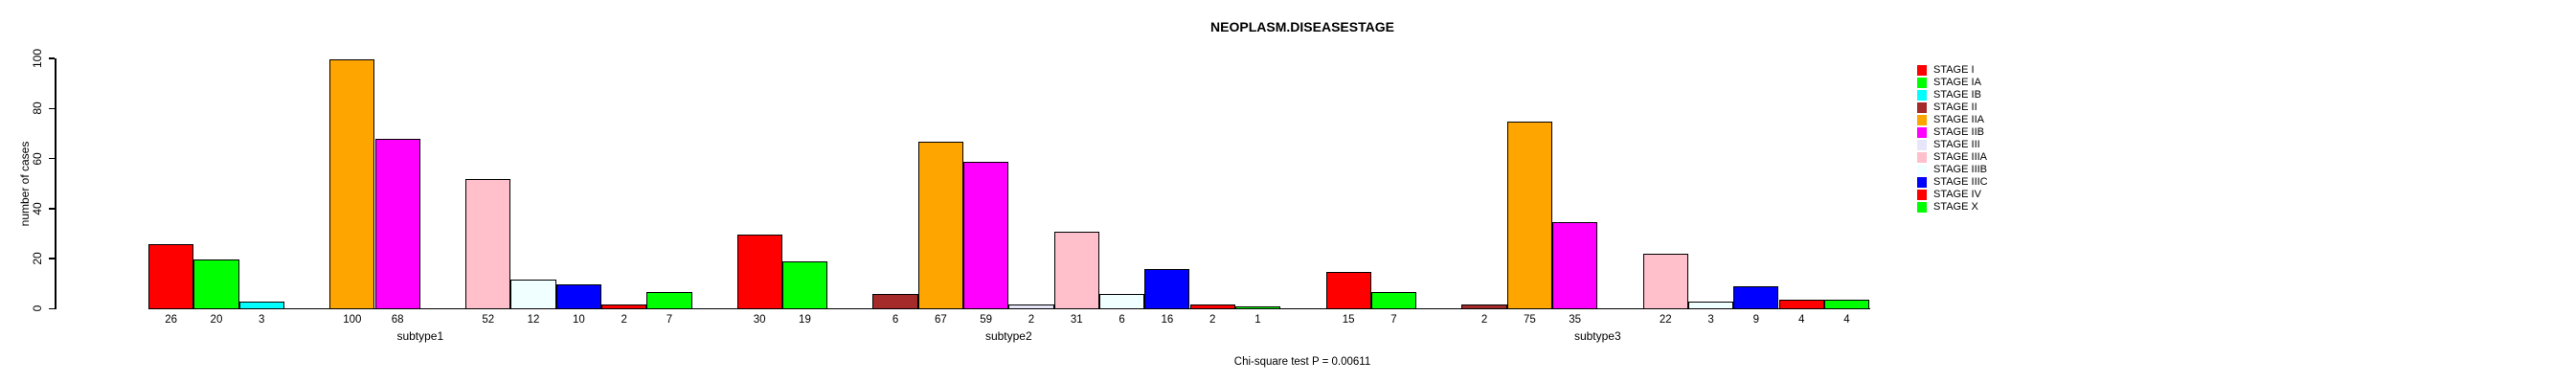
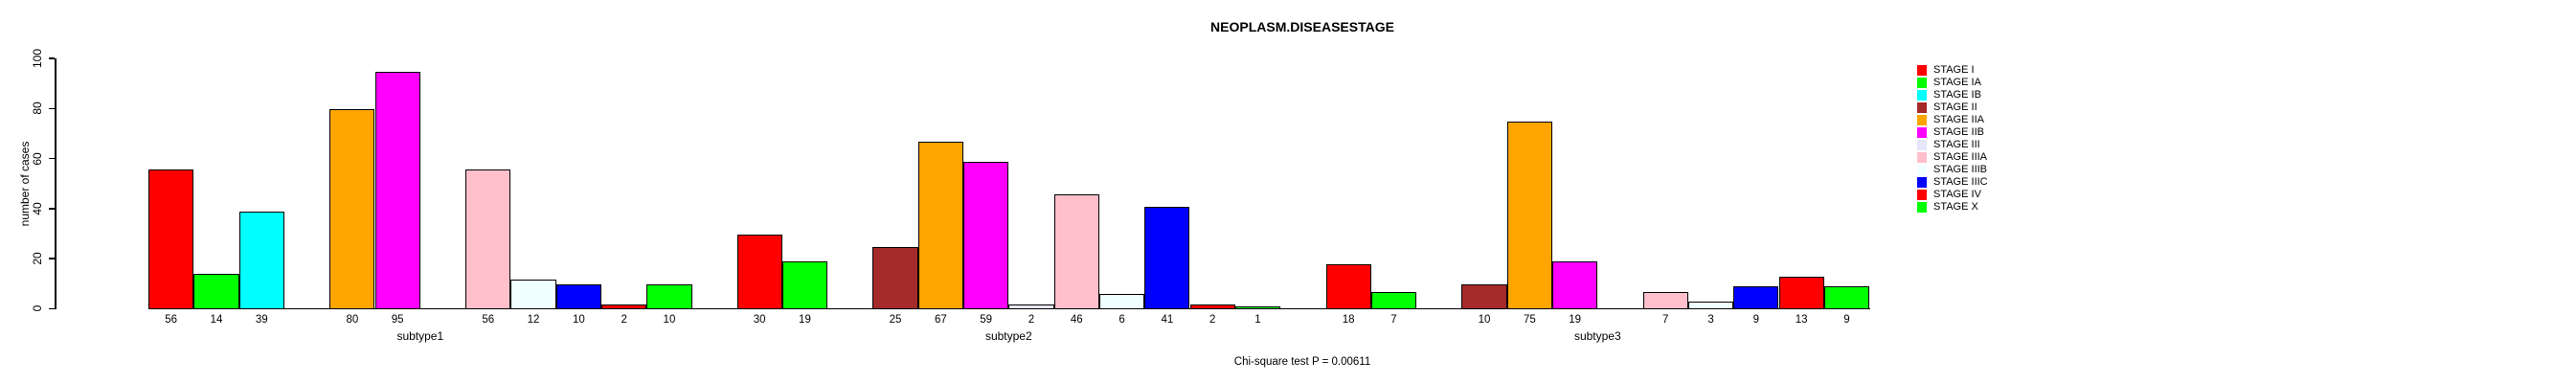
STAGE I/subtype1: 26 -> 56
STAGE IA/subtype1: 20 -> 14
STAGE IB/subtype1: 3 -> 39
STAGE IIA/subtype1: 100 -> 80
STAGE IIB/subtype1: 68 -> 95
STAGE IIIA/subtype1: 52 -> 56
STAGE X/subtype1: 7 -> 10
STAGE II/subtype2: 6 -> 25
STAGE IIIA/subtype2: 31 -> 46
STAGE IIIC/subtype2: 16 -> 41
STAGE I/subtype3: 15 -> 18
STAGE II/subtype3: 2 -> 10
STAGE IIB/subtype3: 35 -> 19
STAGE IIIA/subtype3: 22 -> 7
STAGE IV/subtype3: 4 -> 13
STAGE X/subtype3: 4 -> 9
